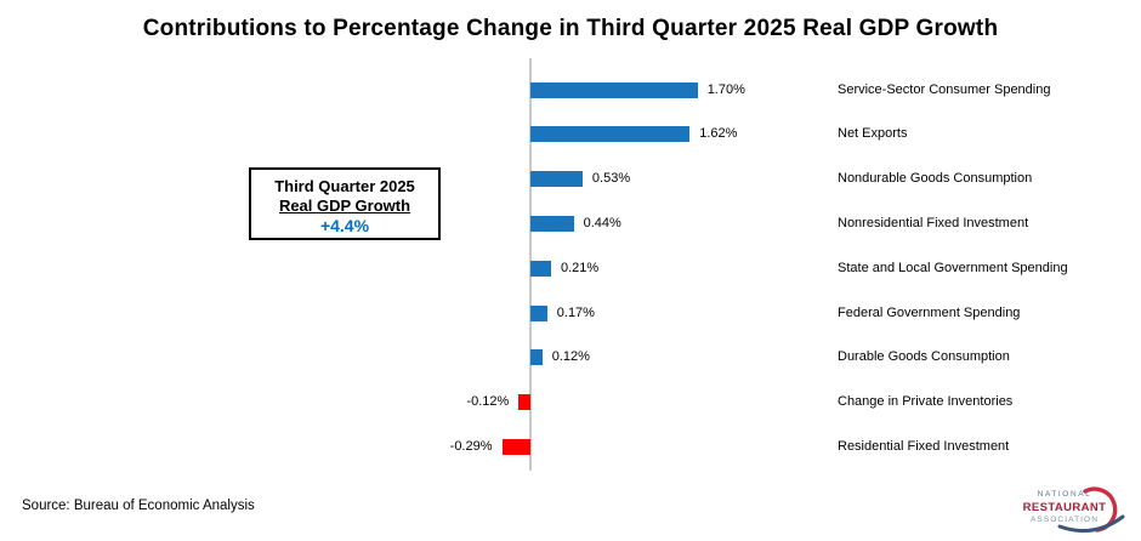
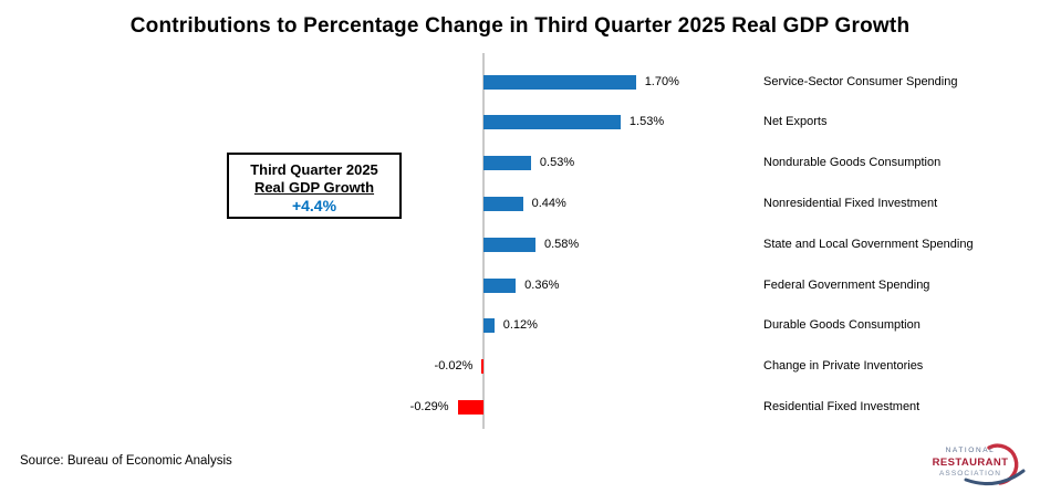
Net Exports: 1.62% -> 1.53%
State and Local Government Spending: 0.21% -> 0.58%
Federal Government Spending: 0.17% -> 0.36%
Change in Private Inventories: -0.12% -> -0.02%
